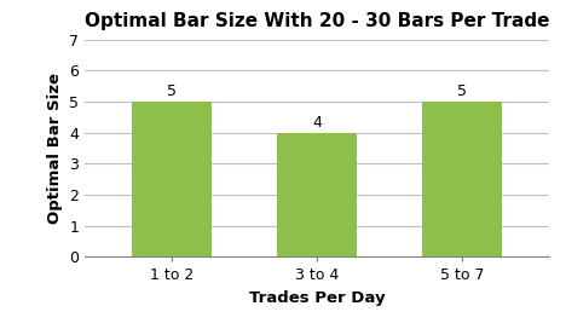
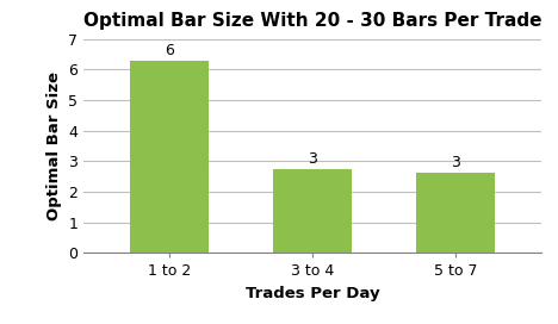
1 to 2: 5 -> 6
3 to 4: 4 -> 3
5 to 7: 5 -> 3
